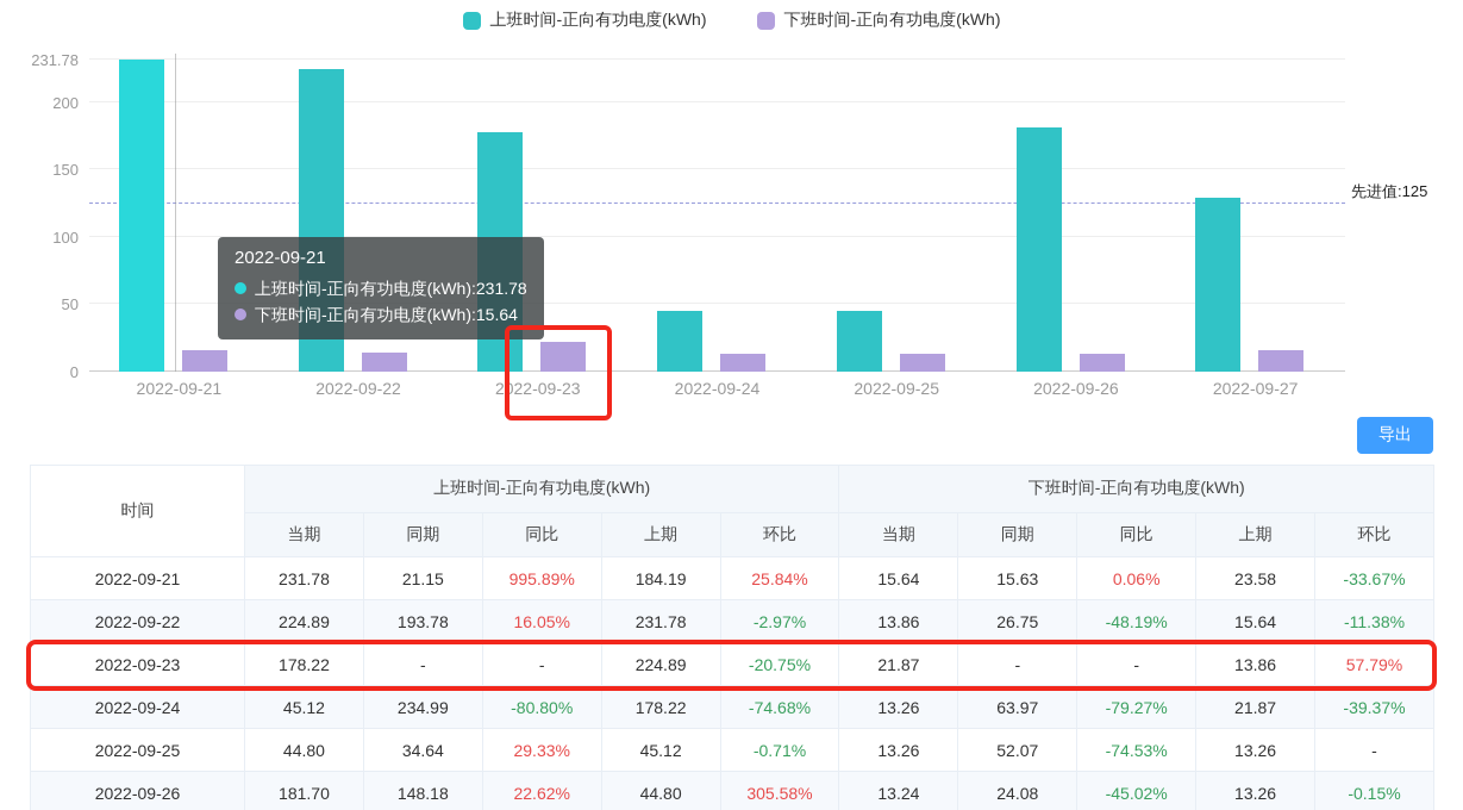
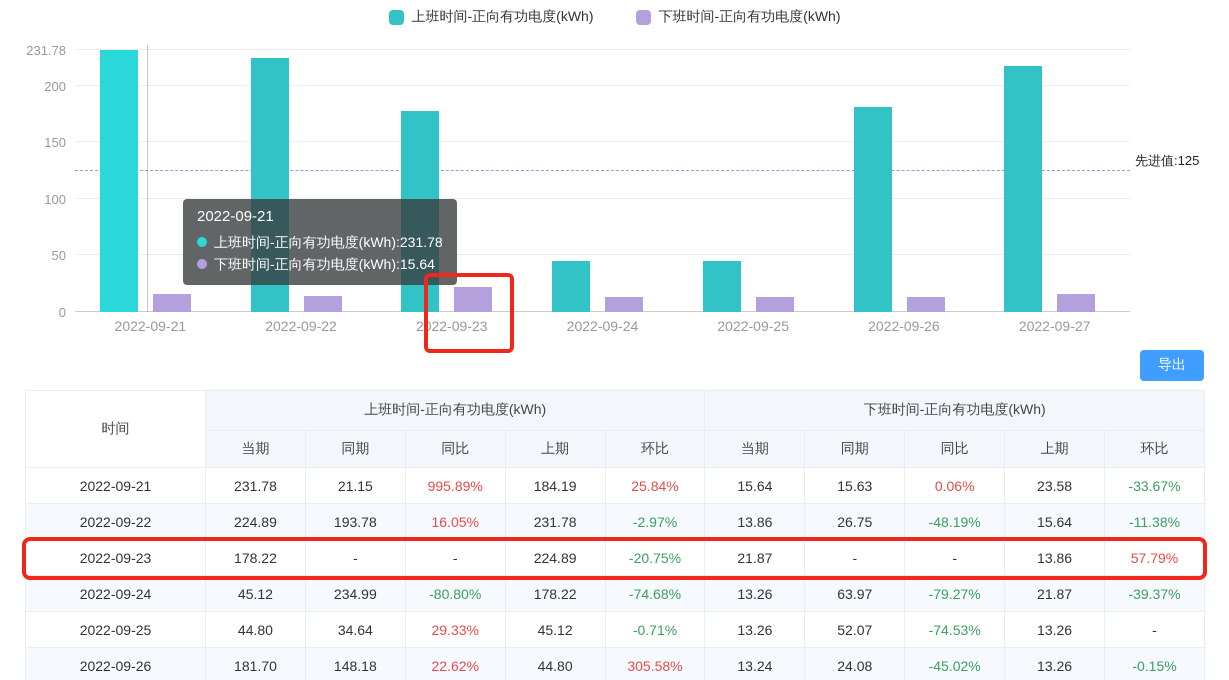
上班时间-正向有功电度(kWh)/2022-09-27: 129 -> 218
